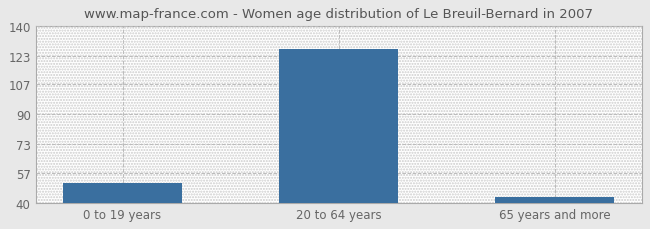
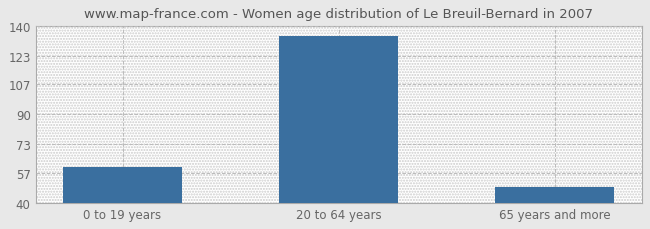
0 to 19 years: 51 -> 60
20 to 64 years: 127 -> 134
65 years and more: 43 -> 49
